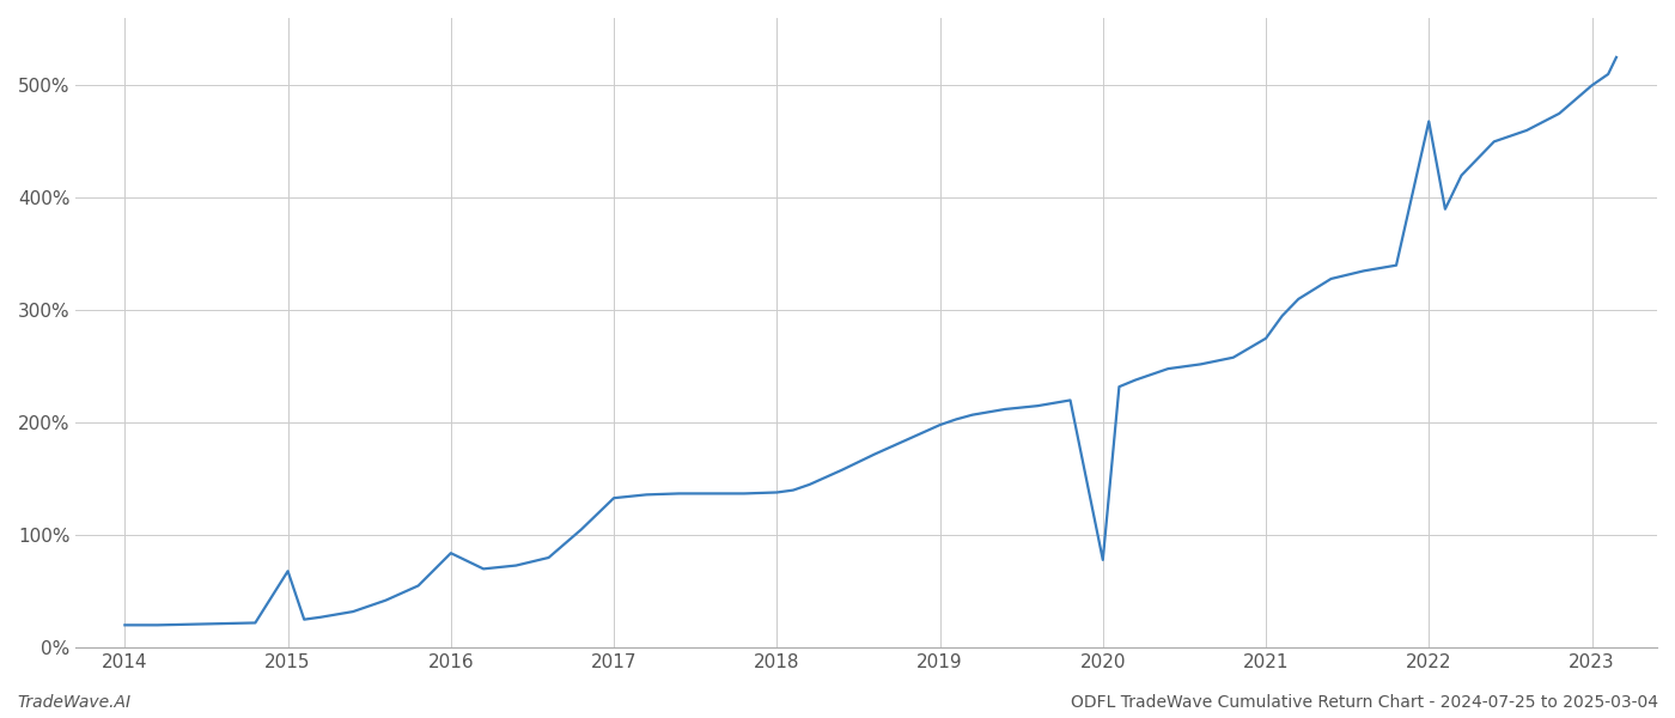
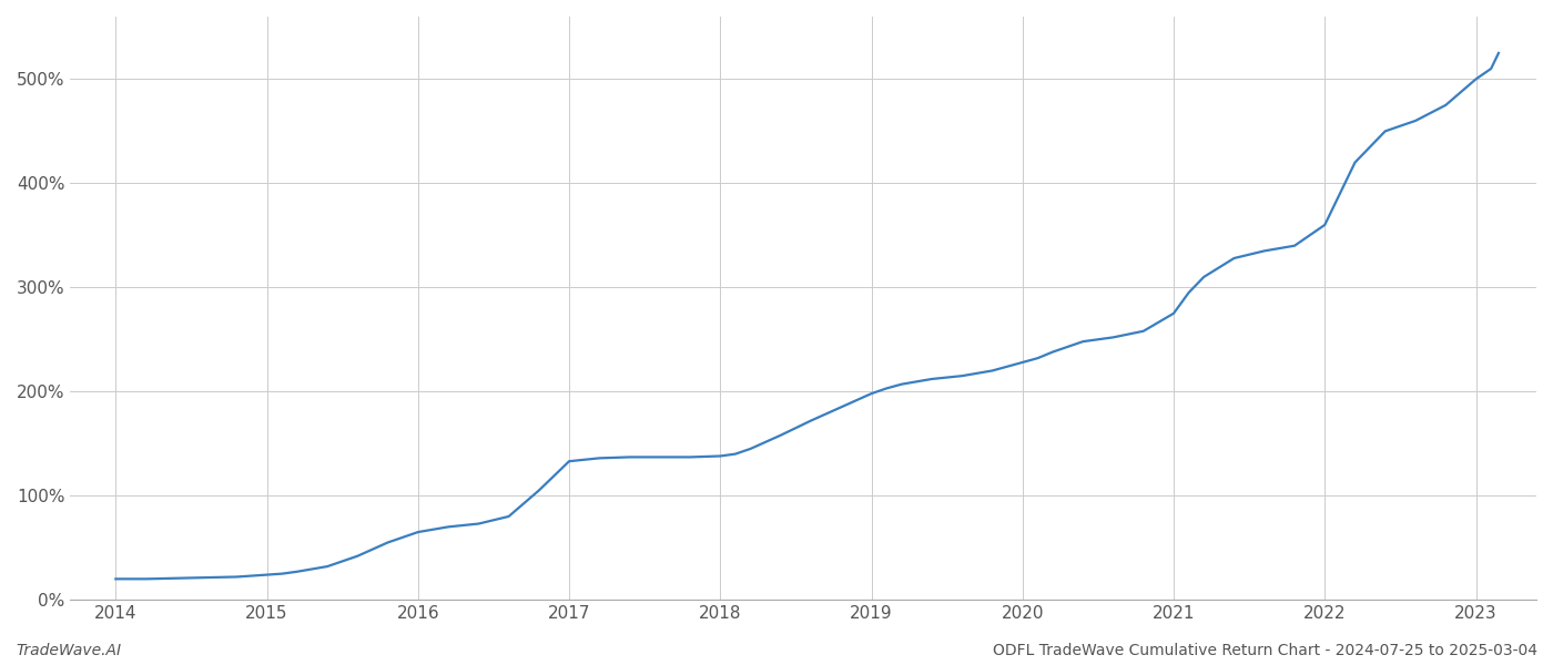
2015: 68% -> 24%
2016: 84% -> 65%
2020: 78% -> 228%
2022: 468% -> 360%
